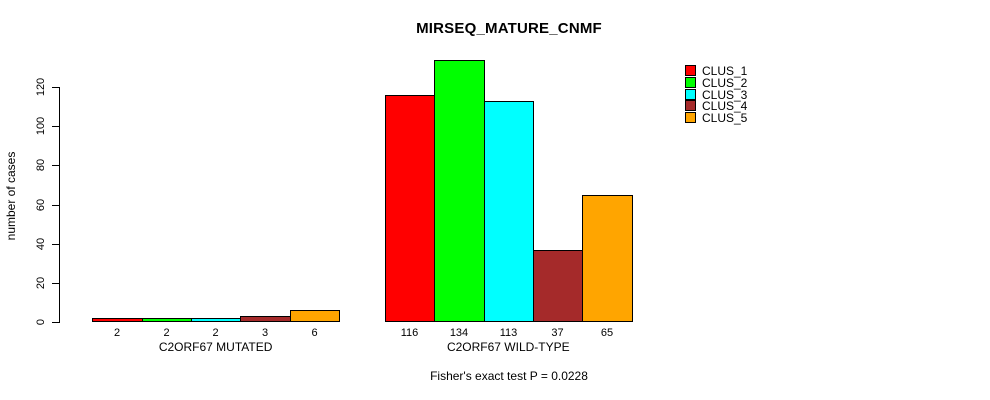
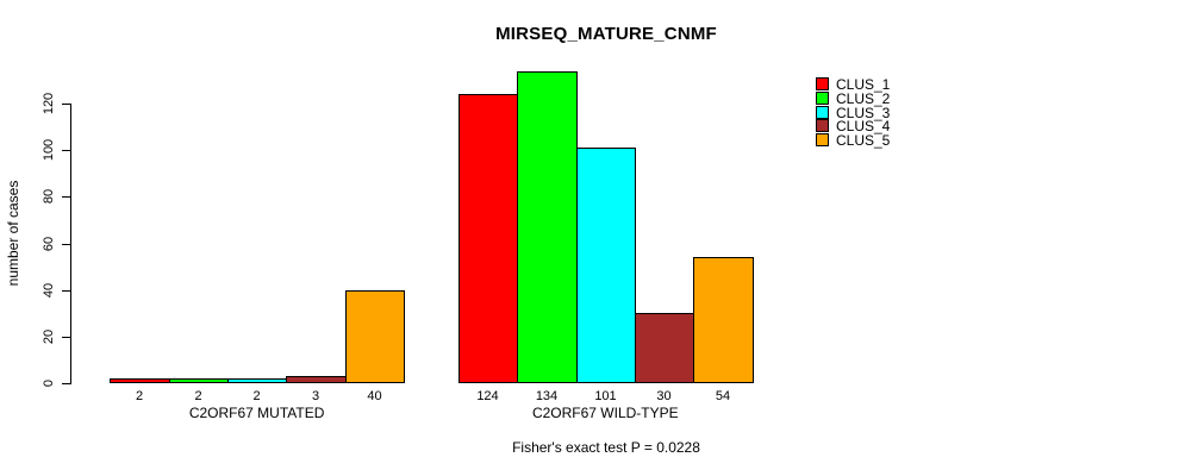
CLUS_5/C2ORF67 MUTATED: 6 -> 40
CLUS_1/C2ORF67 WILD-TYPE: 116 -> 124
CLUS_3/C2ORF67 WILD-TYPE: 113 -> 101
CLUS_4/C2ORF67 WILD-TYPE: 37 -> 30
CLUS_5/C2ORF67 WILD-TYPE: 65 -> 54
